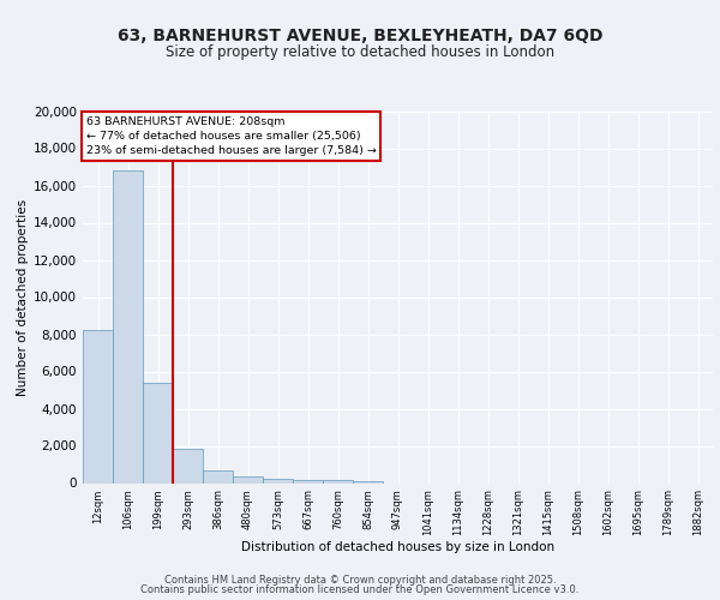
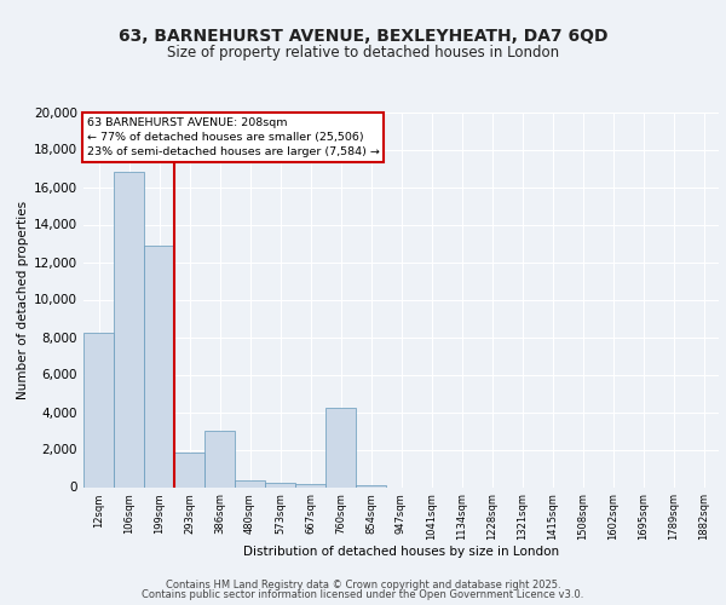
199sqm: 5,400 -> 12,900
386sqm: 700 -> 3,000
760sqm: 100 -> 4,200
